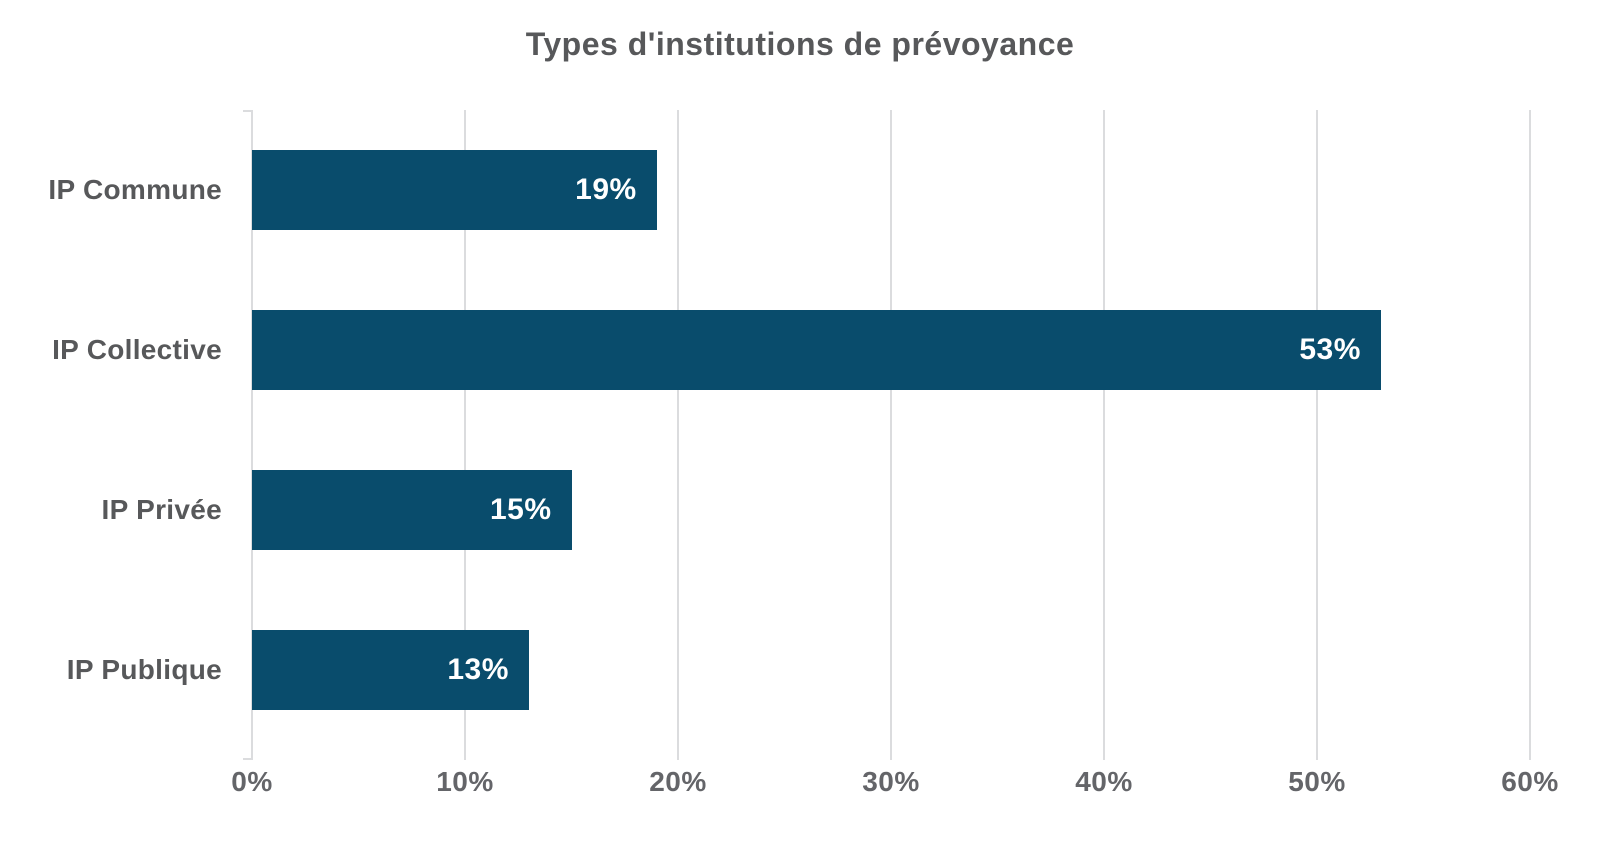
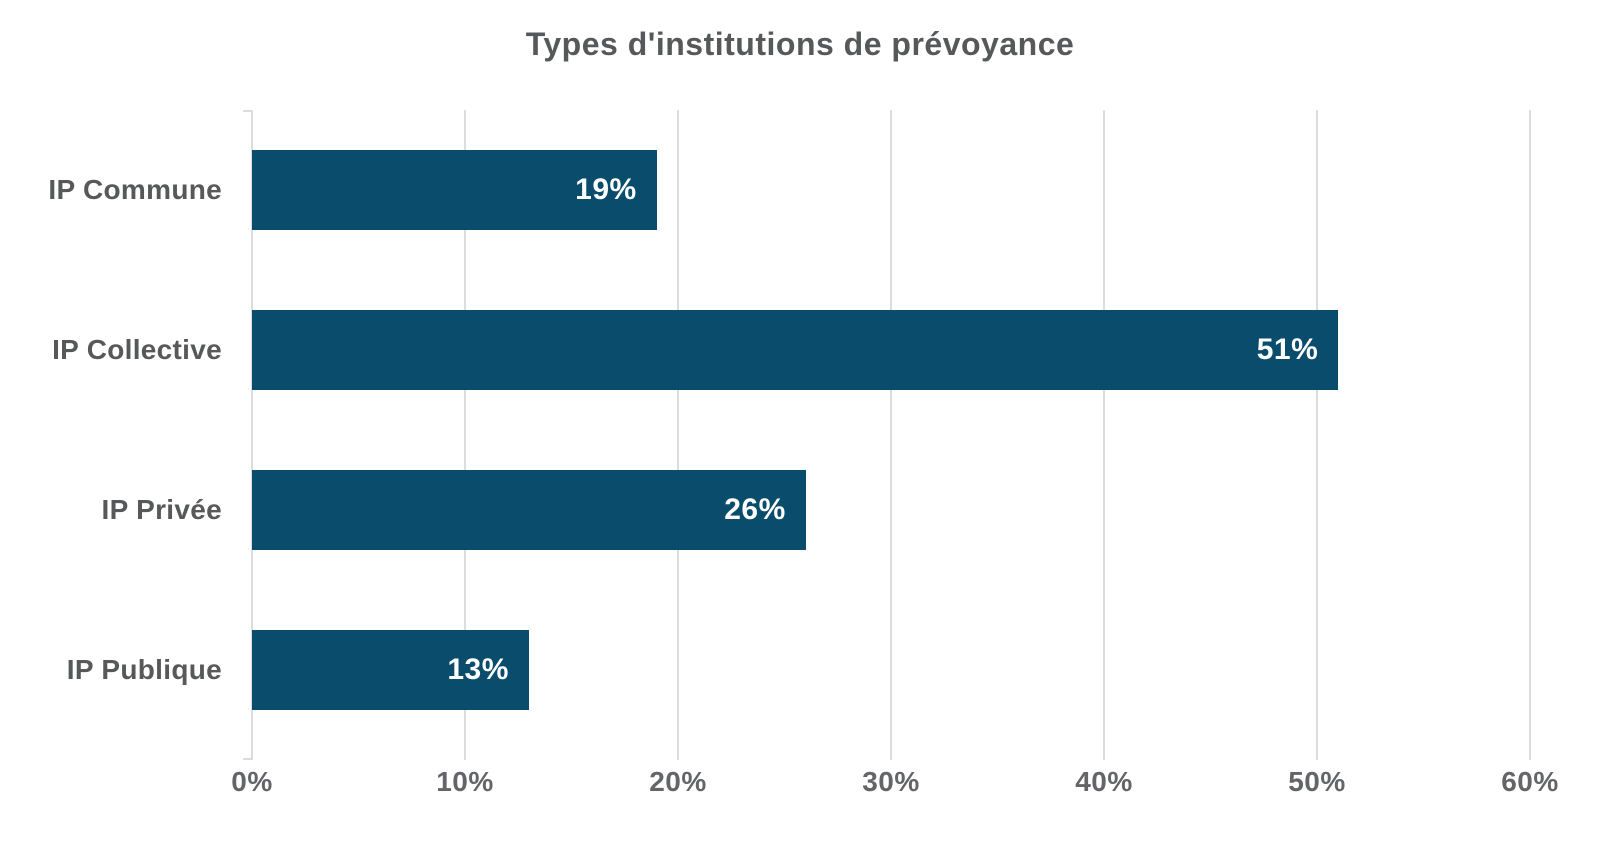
IP Collective: 53% -> 51%
IP Privée: 15% -> 26%
